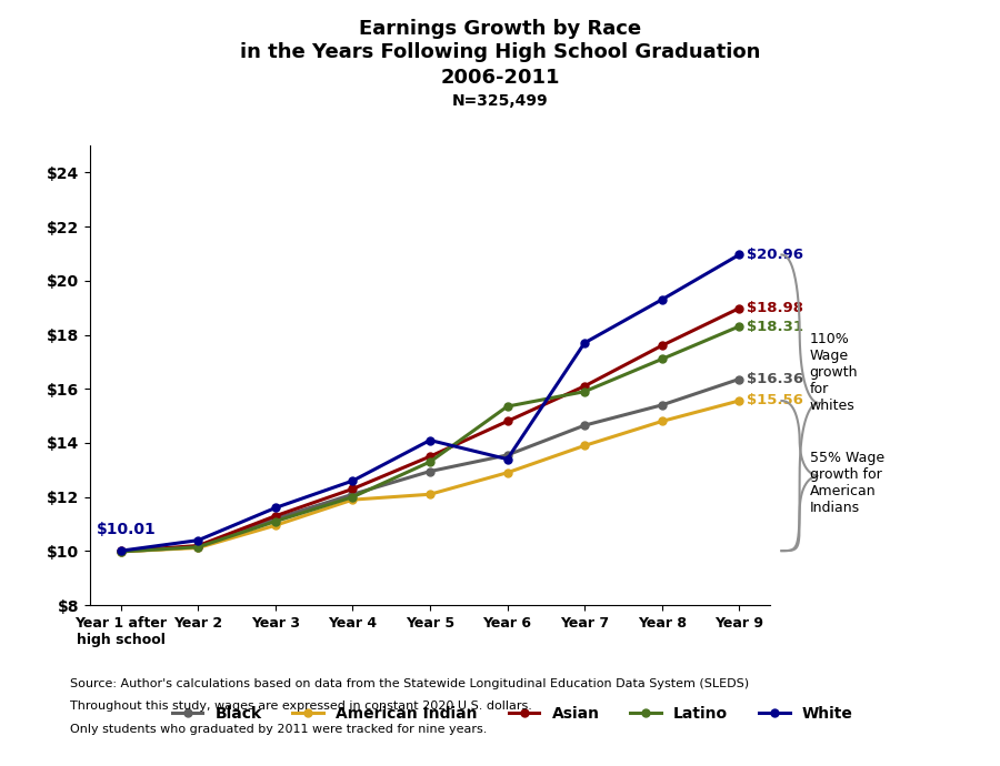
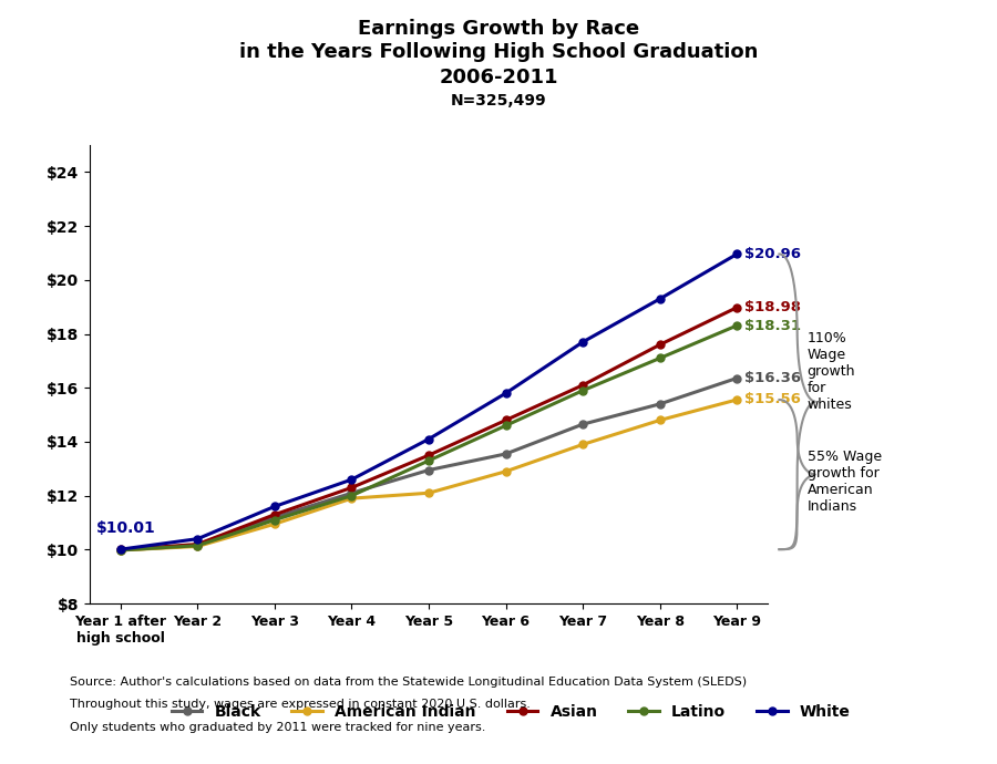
Latino/Year 6: $15.35 -> $14.60
White/Year 6: $13.40 -> $15.80
